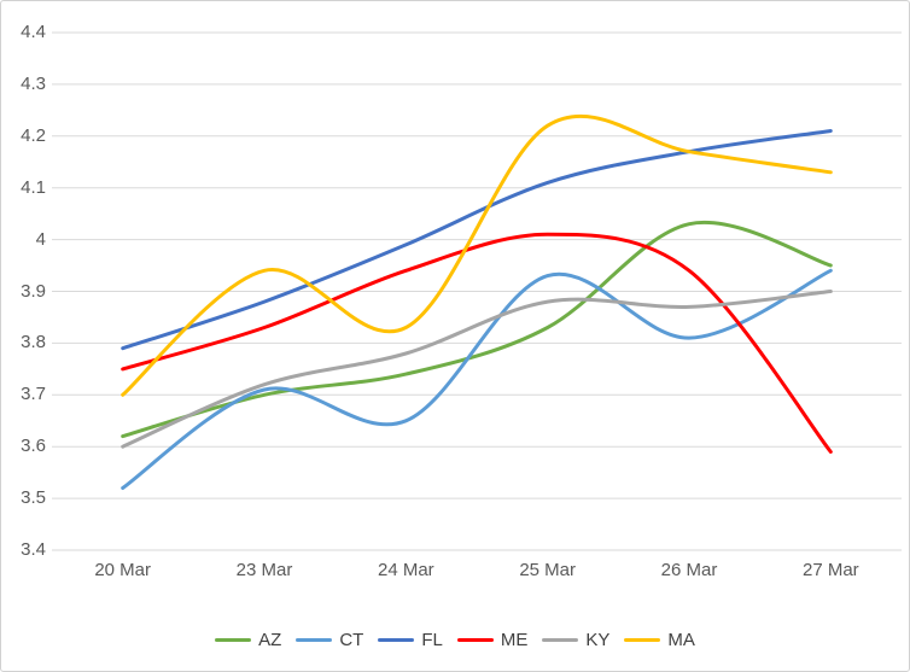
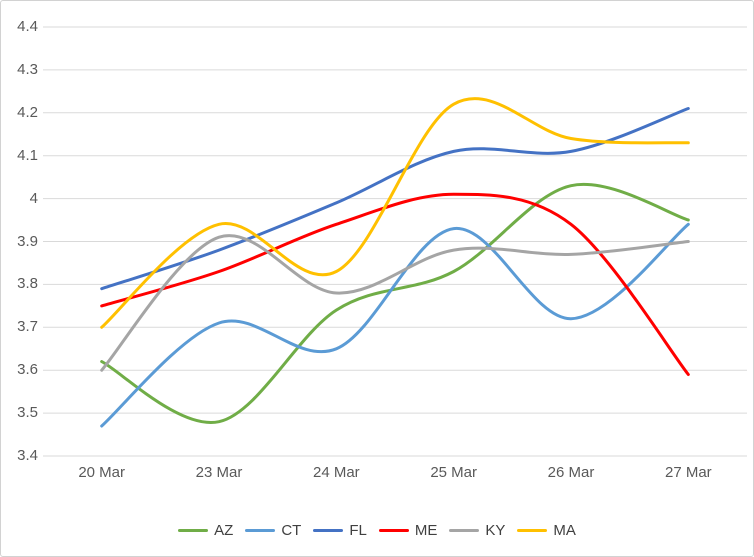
CT/20 Mar: 3.52 -> 3.47
AZ/23 Mar: 3.70 -> 3.48
KY/23 Mar: 3.72 -> 3.91
CT/26 Mar: 3.81 -> 3.72
FL/26 Mar: 4.17 -> 4.11
MA/26 Mar: 4.17 -> 4.14
